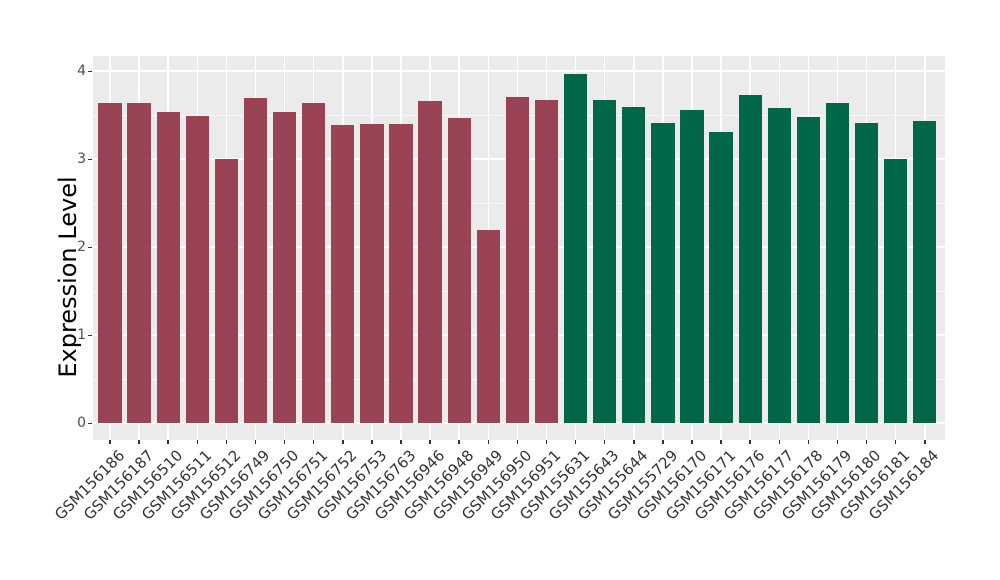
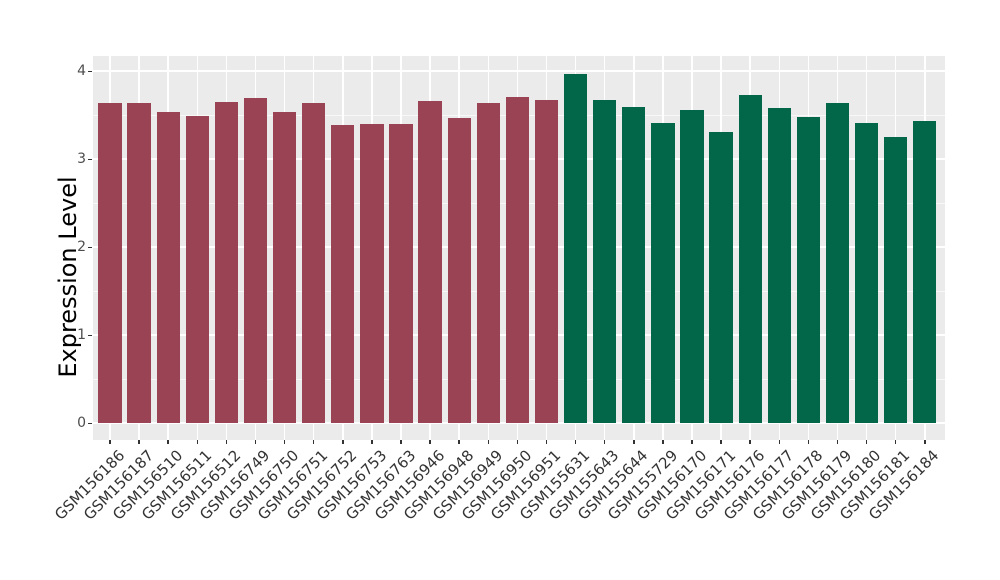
GSM156512: 3.0 -> 3.6
GSM156949: 2.2 -> 3.6
GSM156181: 3.0 -> 3.2
